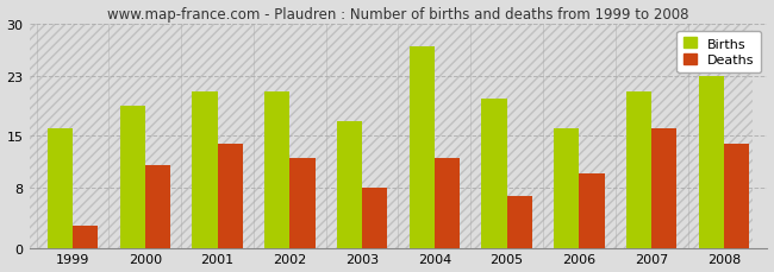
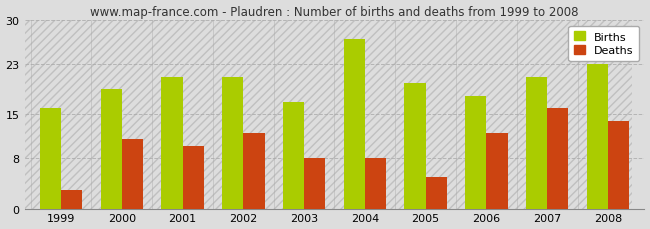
Deaths/2001: 14 -> 10
Deaths/2004: 12 -> 8
Deaths/2005: 7 -> 5
Births/2006: 16 -> 18
Deaths/2006: 10 -> 12
